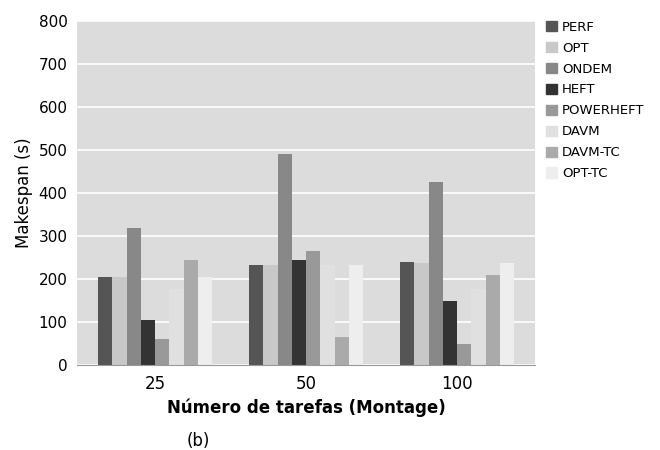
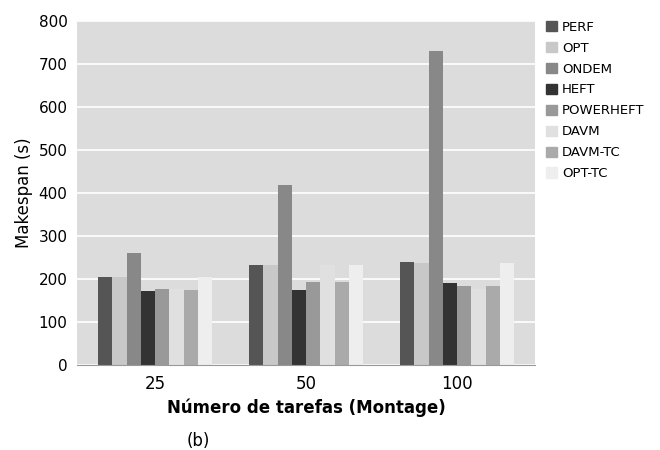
ONDEM/25: 320 -> 260
HEFT/25: 105 -> 172
POWERHEFT/25: 60 -> 178
DAVM-TC/25: 245 -> 175
ONDEM/50: 490 -> 418
HEFT/50: 245 -> 175
POWERHEFT/50: 265 -> 193
DAVM-TC/50: 65 -> 193
ONDEM/100: 425 -> 730
HEFT/100: 150 -> 190
POWERHEFT/100: 50 -> 185
DAVM-TC/100: 210 -> 185
